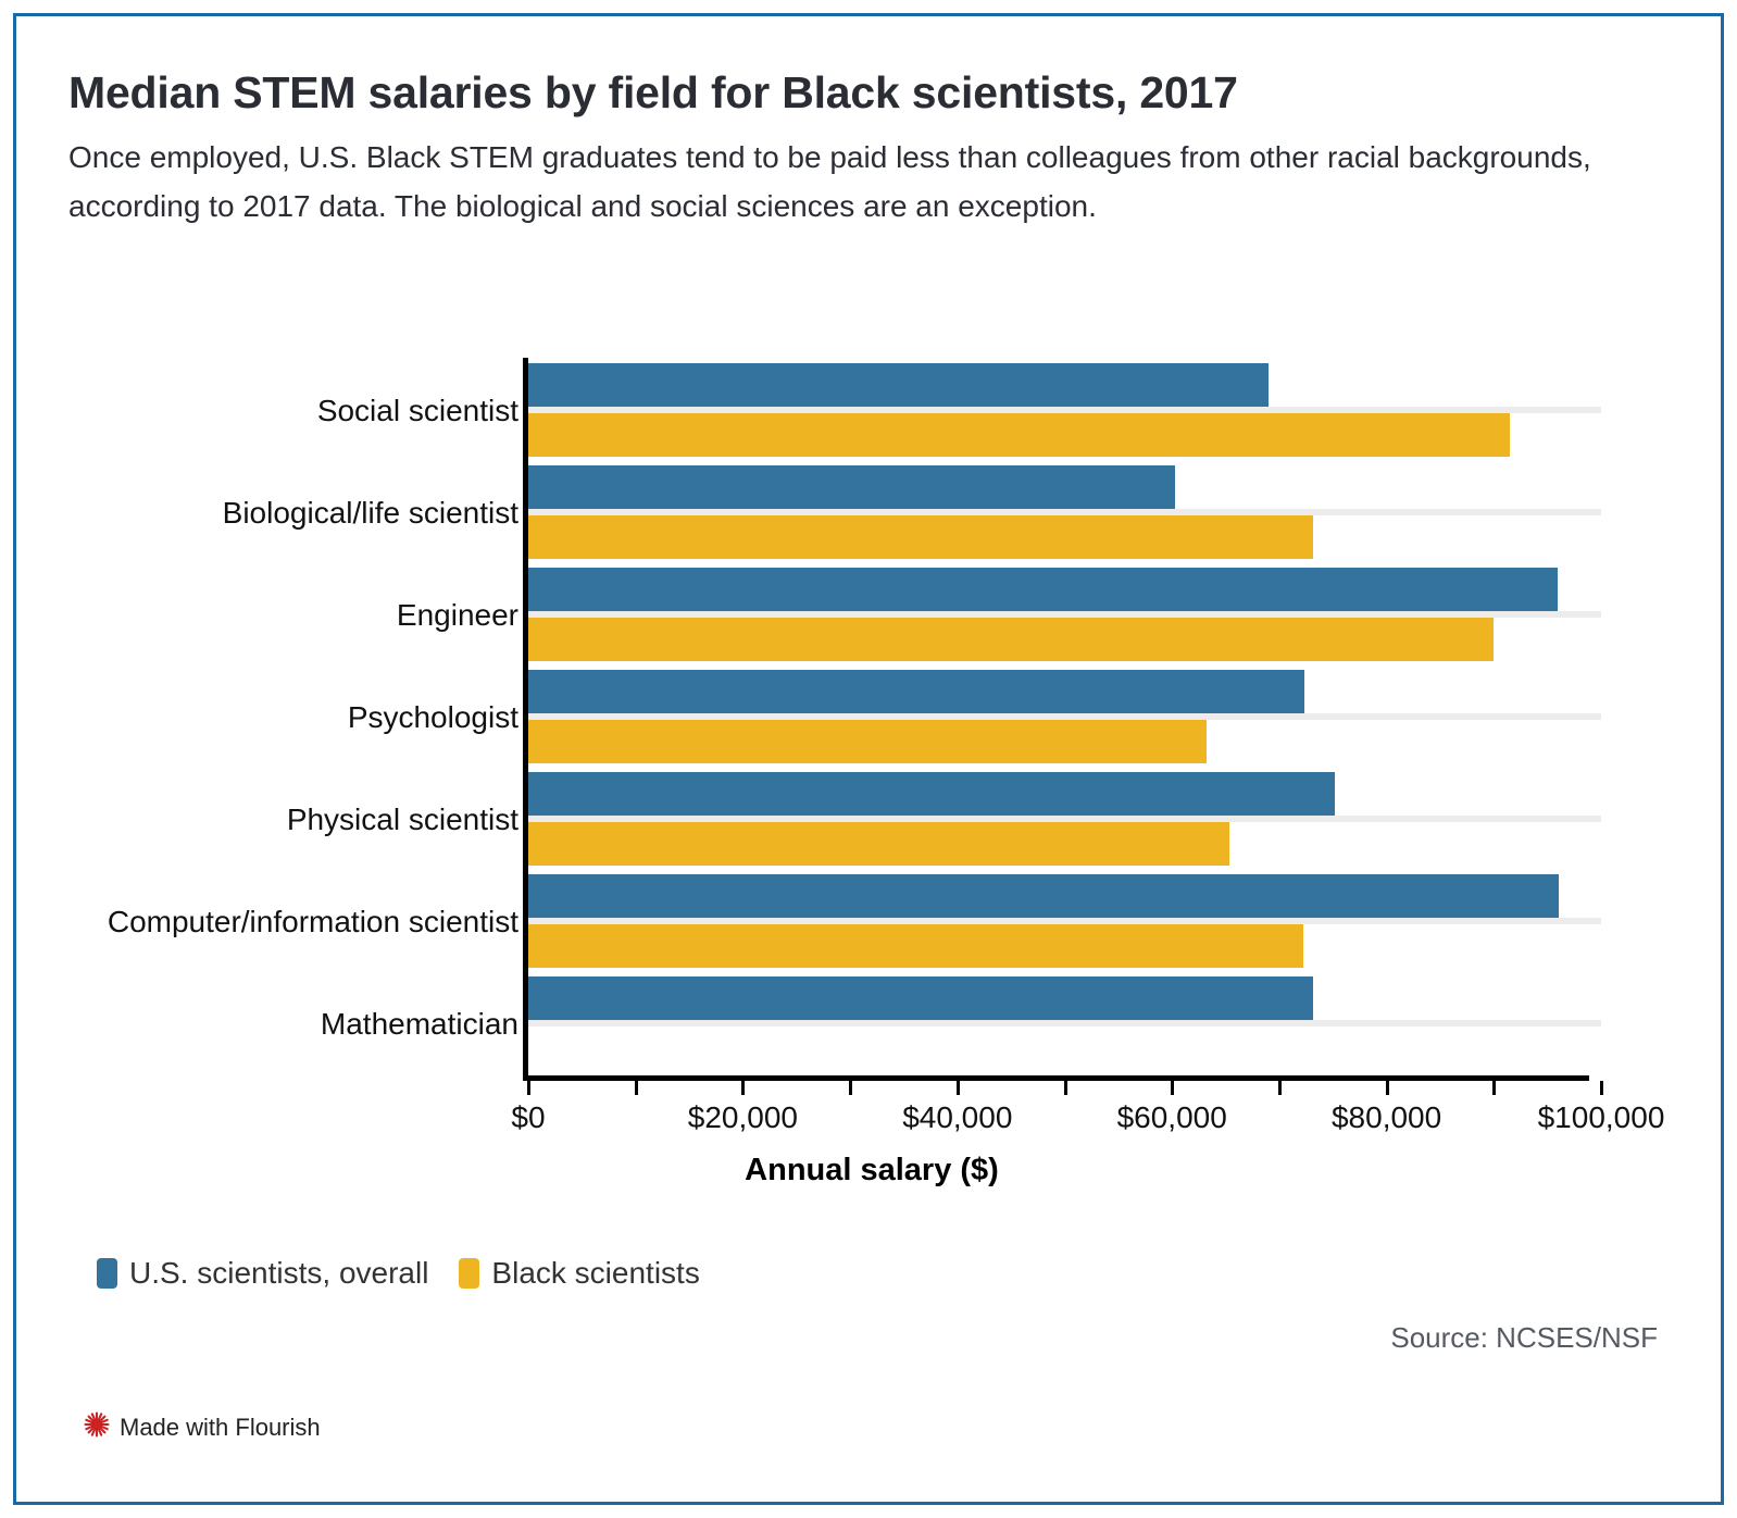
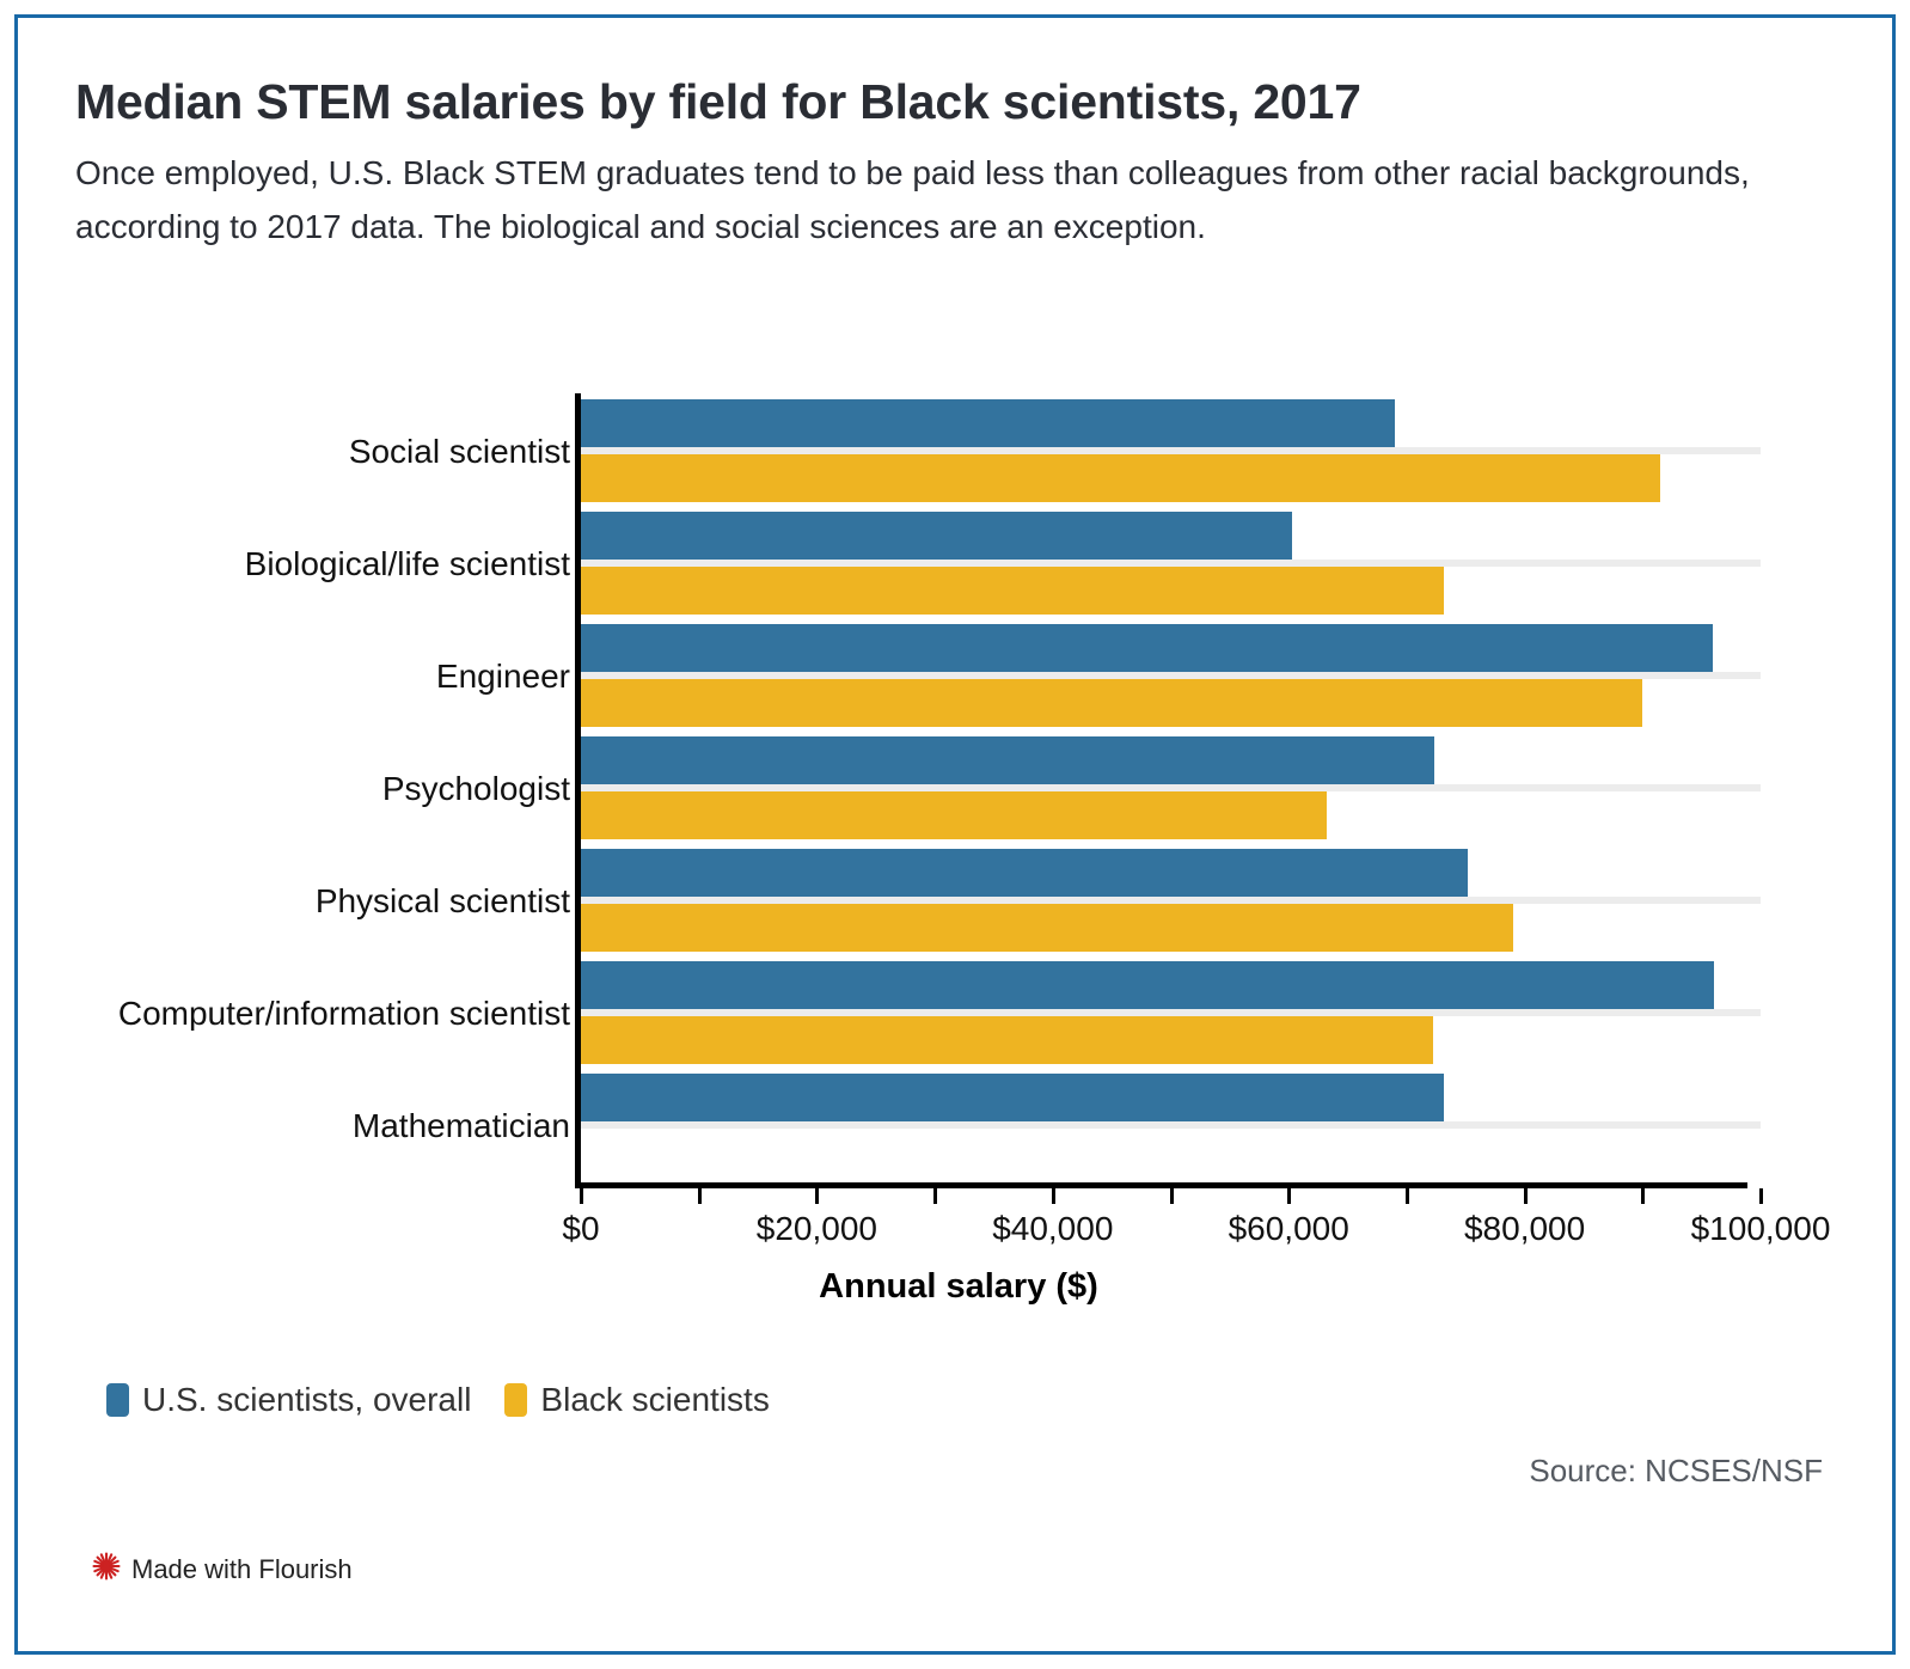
Black scientists/Physical scientist: $65000 -> $79000
